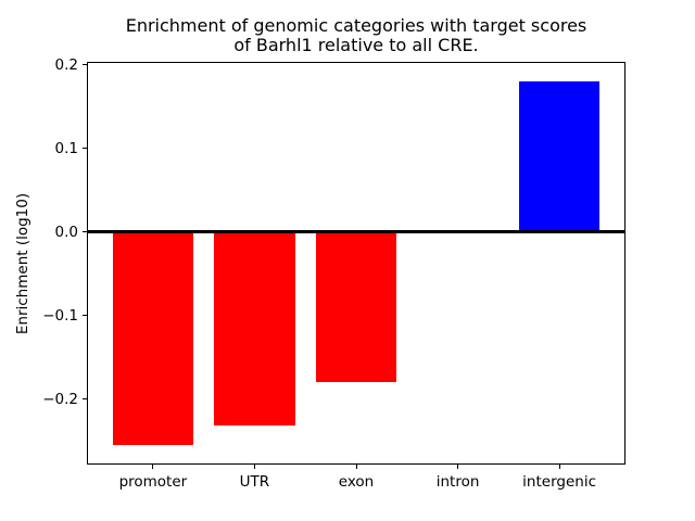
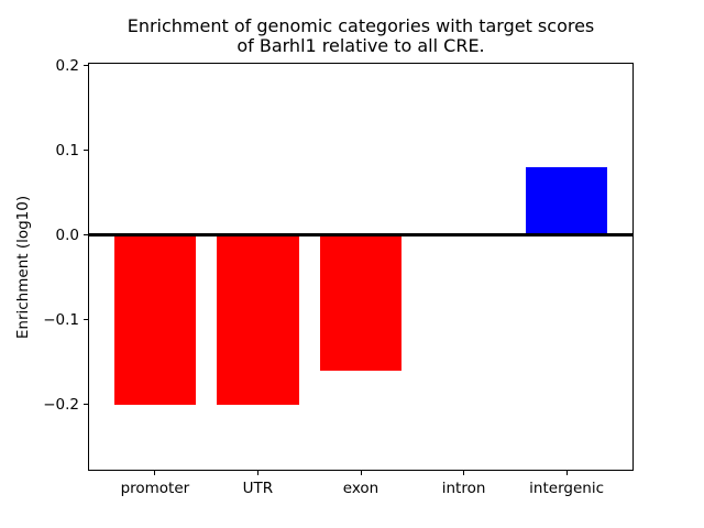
promoter: -0.26 -> -0.20
UTR: -0.23 -> -0.20
exon: -0.18 -> -0.16
intergenic: 0.18 -> 0.08
